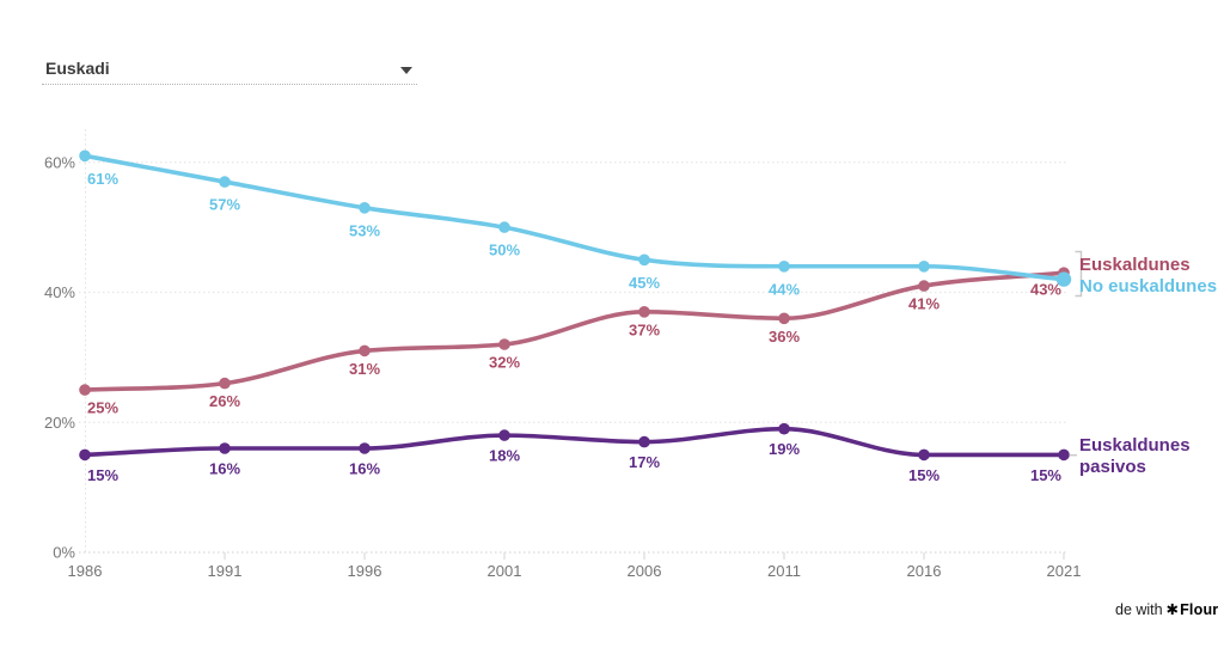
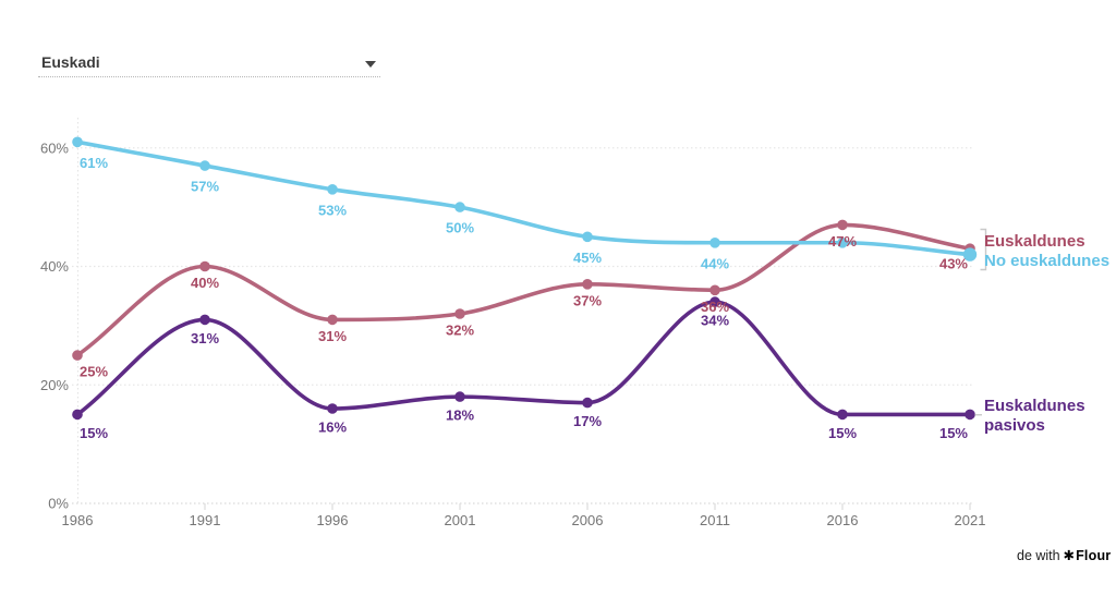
Euskaldunes/1991: 26% -> 40%
Euskaldunes pasivos/1991: 16% -> 31%
Euskaldunes pasivos/2011: 19% -> 34%
Euskaldunes/2016: 41% -> 47%
